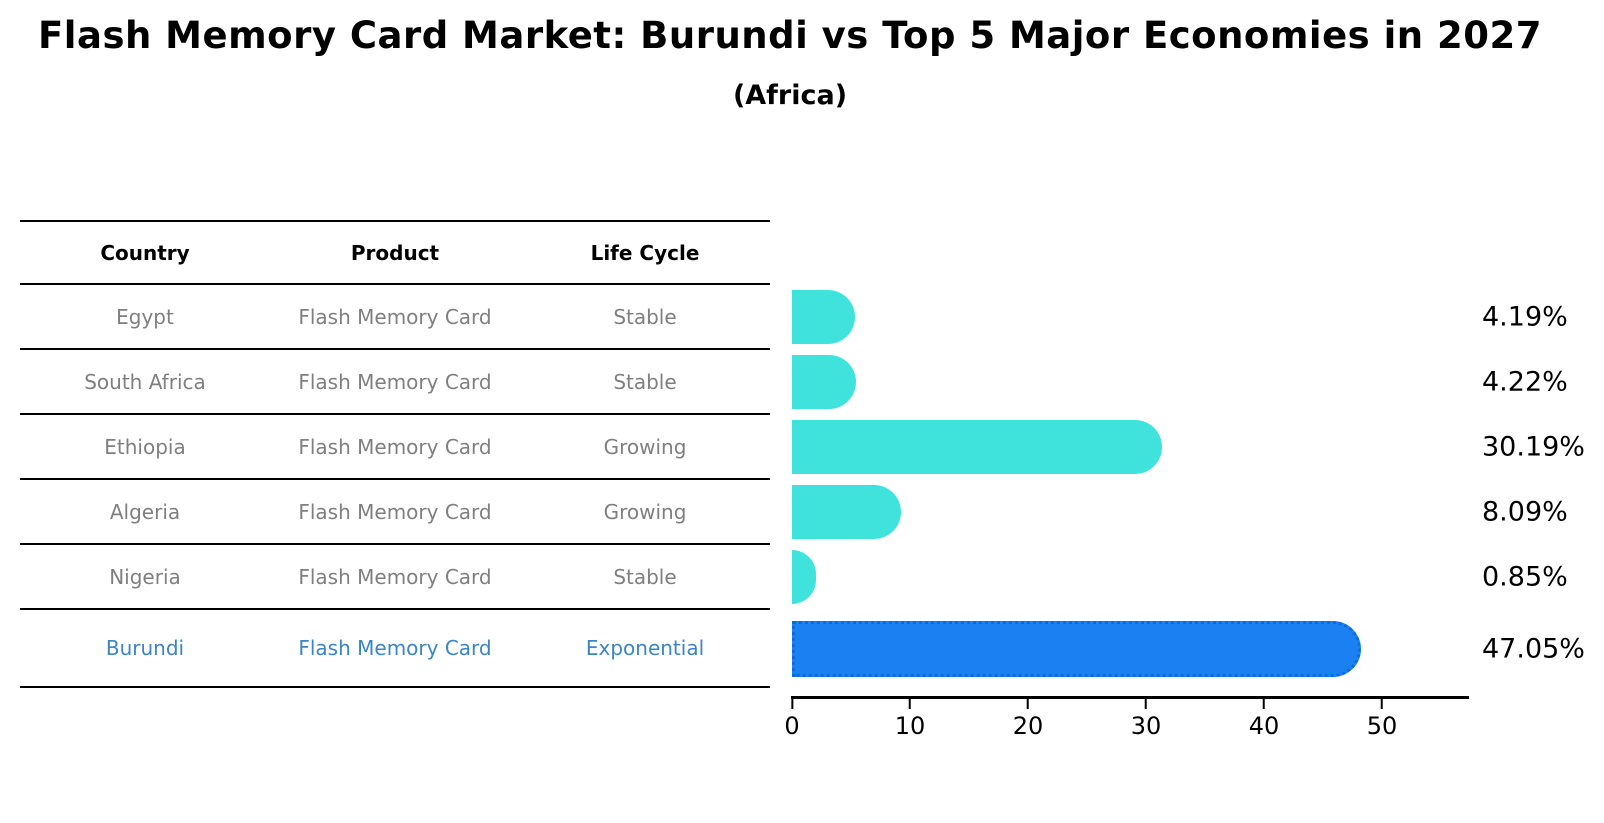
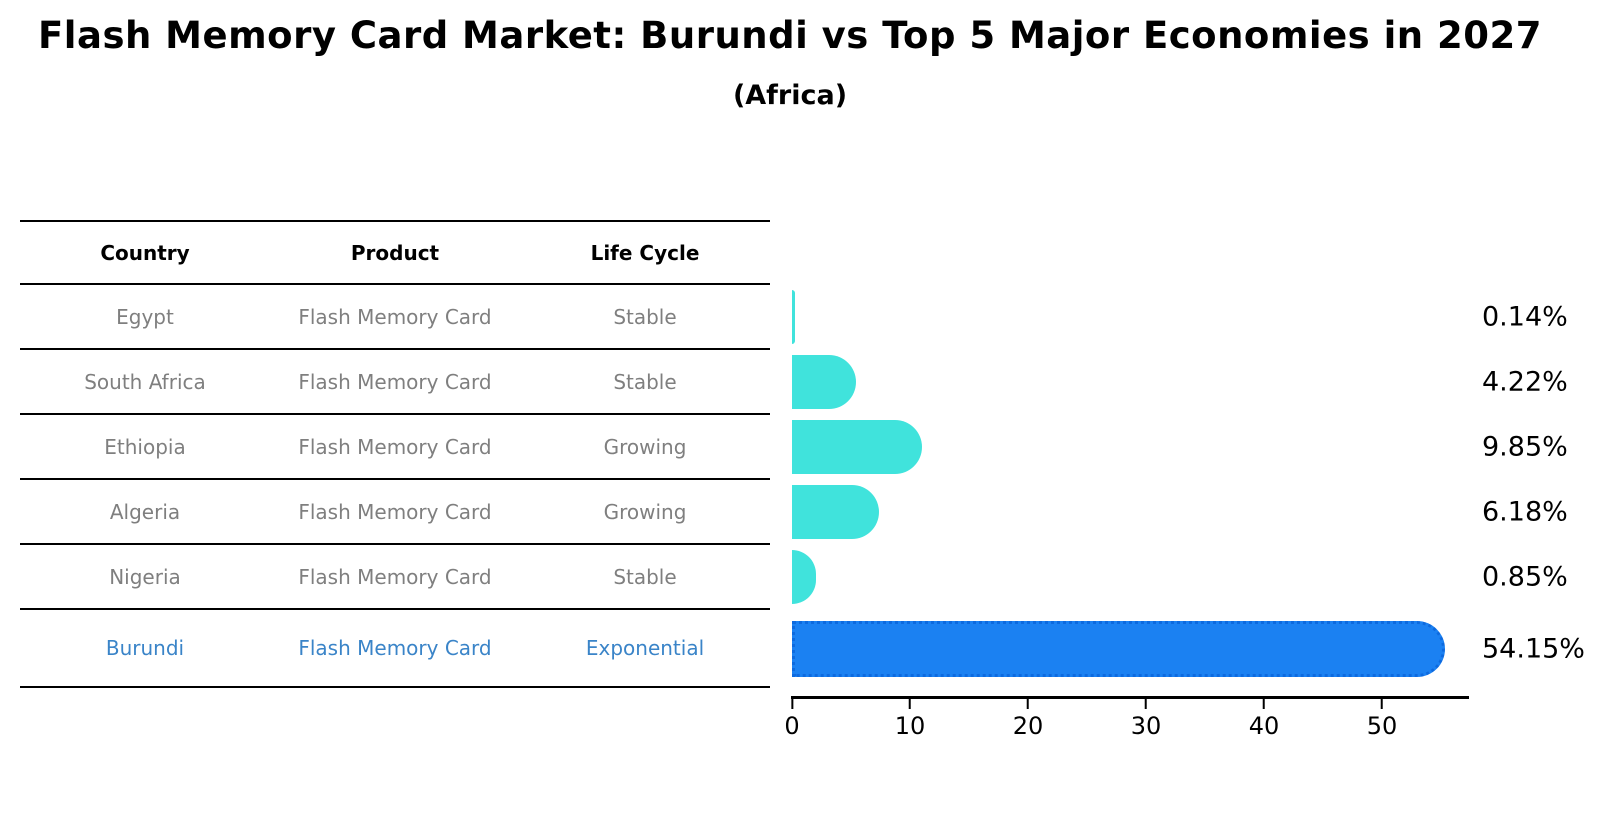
Egypt: 4.19% -> 0.14%
Ethiopia: 30.19% -> 9.85%
Algeria: 8.09% -> 6.18%
Burundi: 47.05% -> 54.15%
